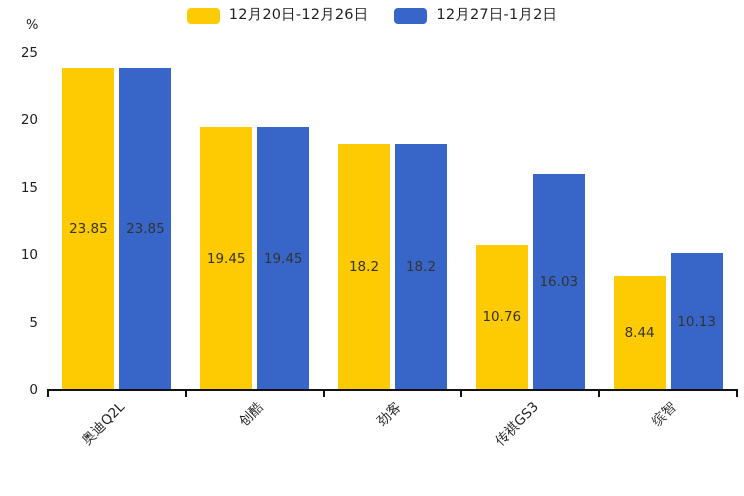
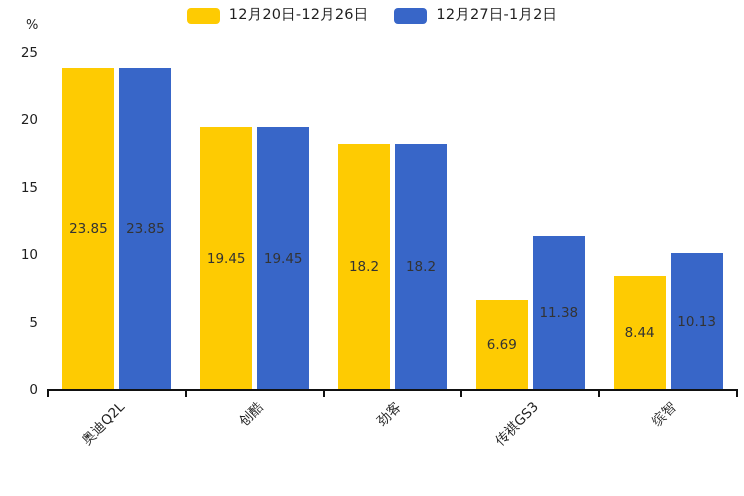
12月20日-12月26日/传祺GS3: 10.76 -> 6.69
12月27日-1月2日/传祺GS3: 16.03 -> 11.38
